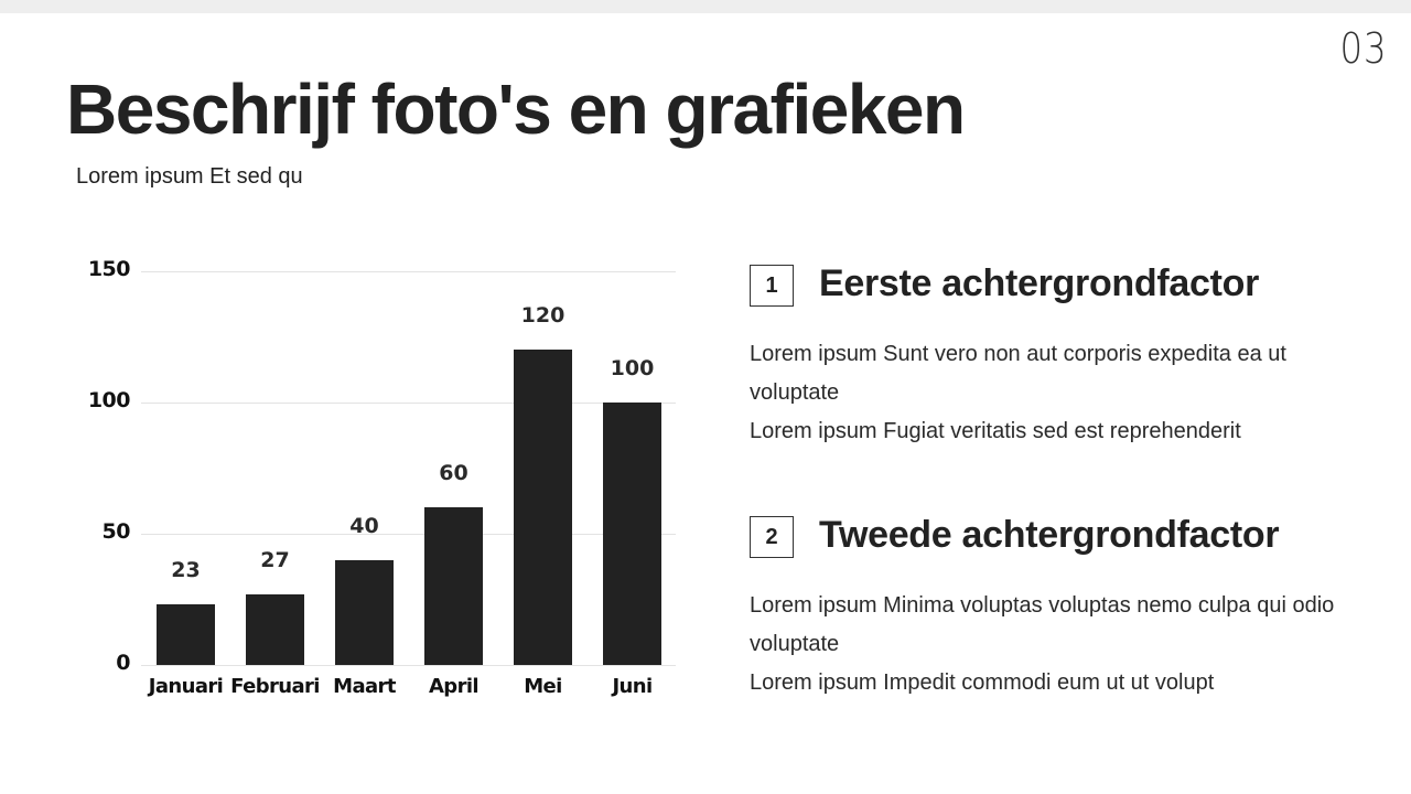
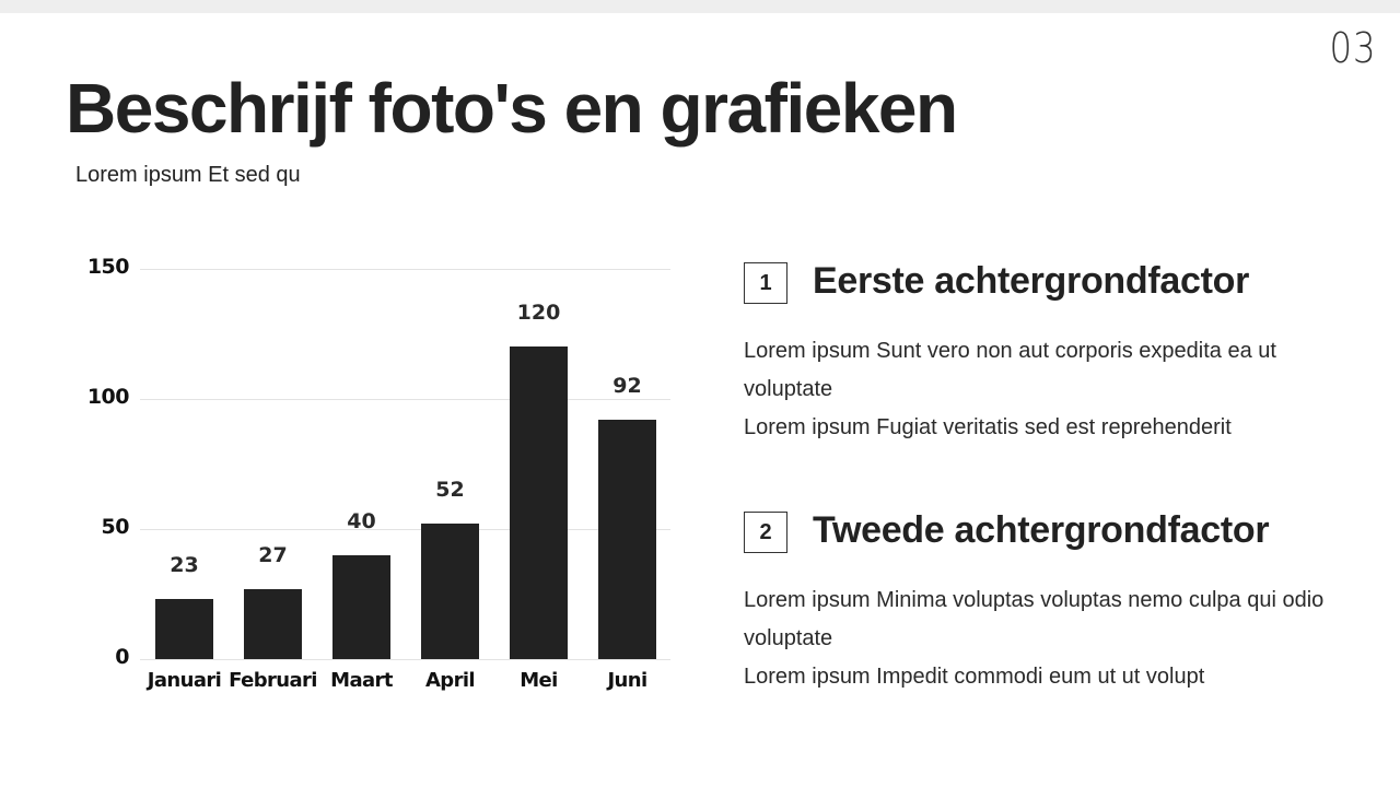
April: 60 -> 52
Juni: 100 -> 92
